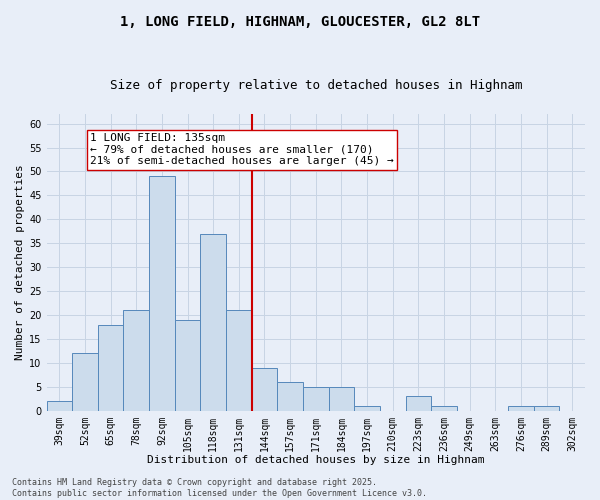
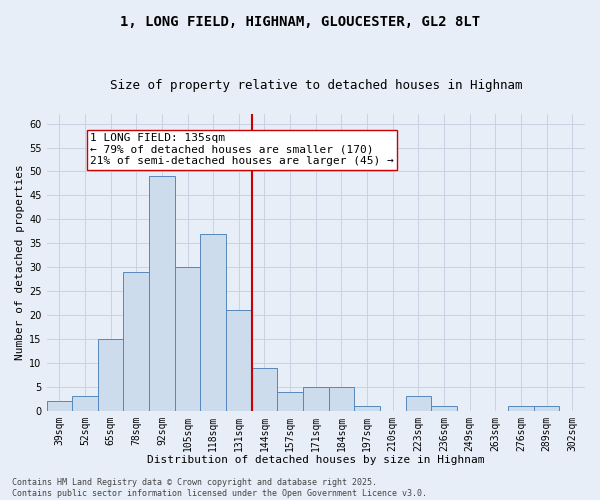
52sqm: 12 -> 3
65sqm: 18 -> 15
78sqm: 21 -> 29
105sqm: 19 -> 30
157sqm: 6 -> 4
